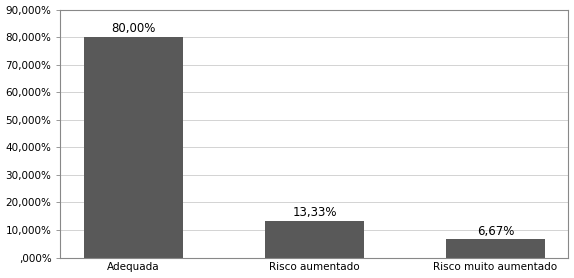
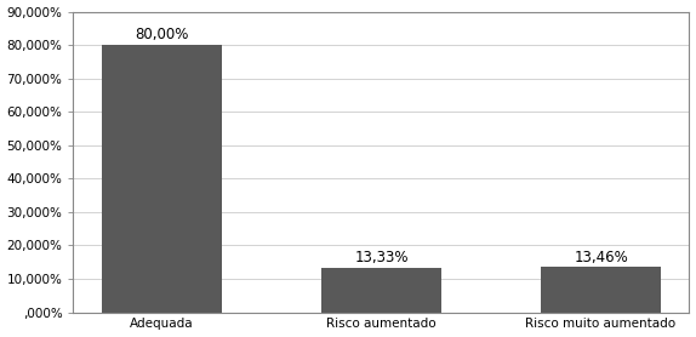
Risco muito aumentado: 6,67% -> 13,46%
